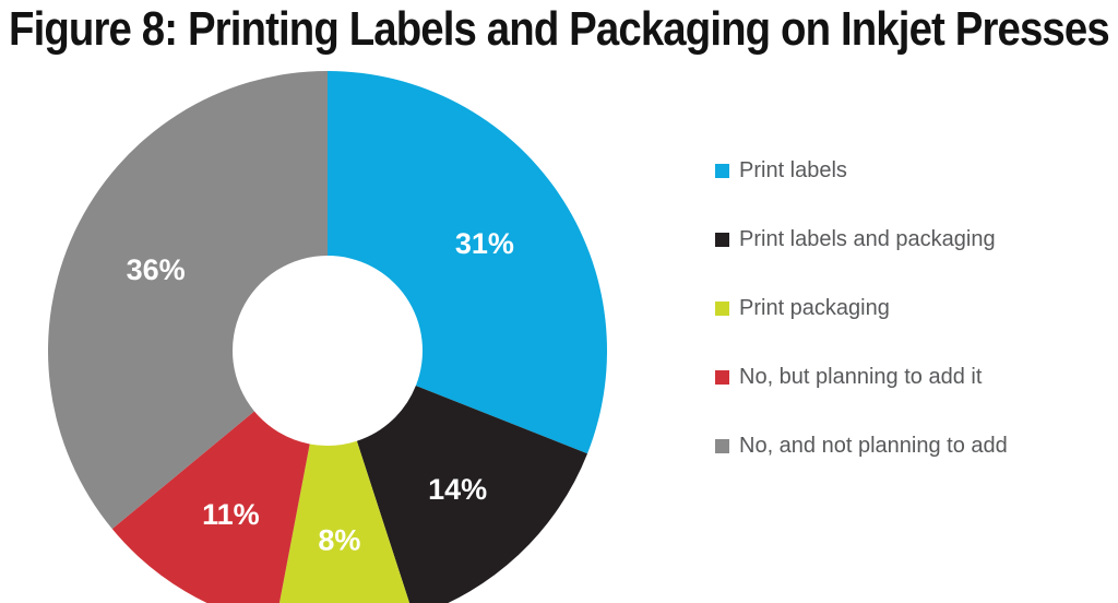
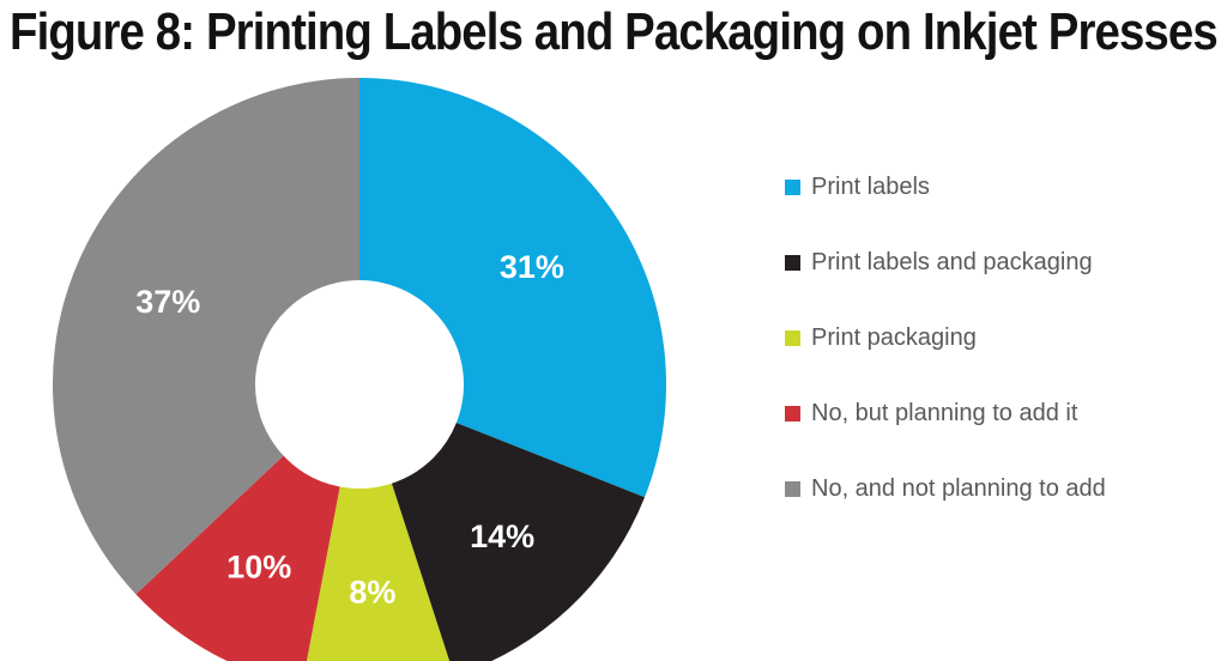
No, but planning to add it: 11% -> 10%
No, and not planning to add: 36% -> 37%
